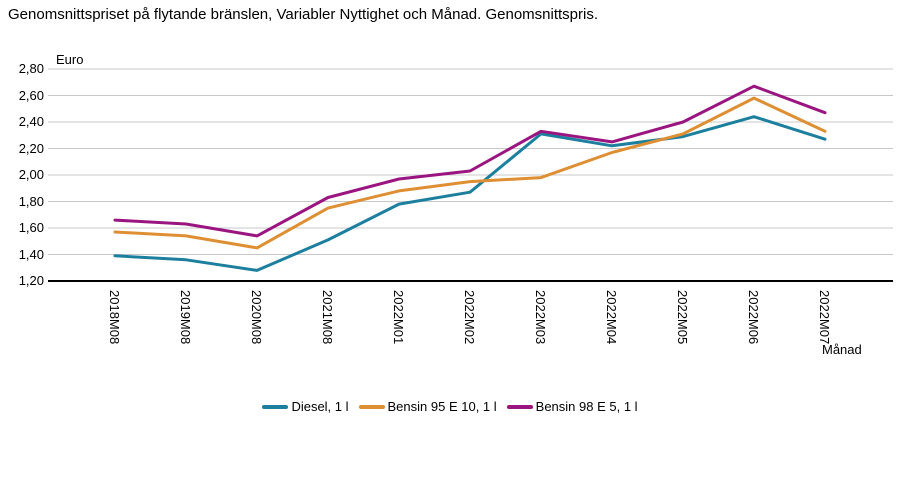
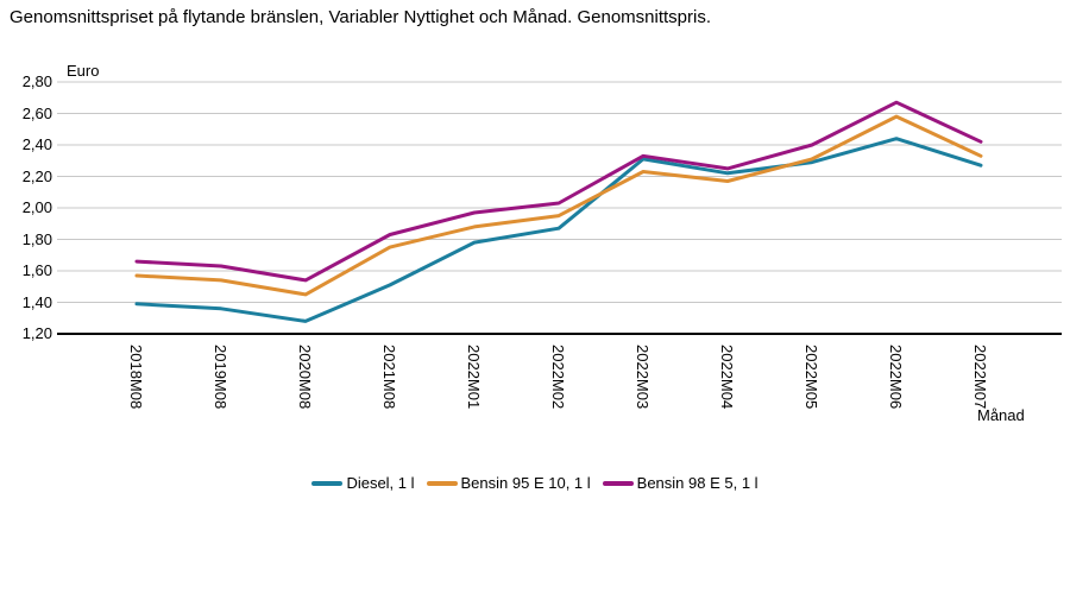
Bensin 95 E 10, 1 l/2022M03: 1,98 -> 2,23
Bensin 98 E 5, 1 l/2022M07: 2,47 -> 2,42
